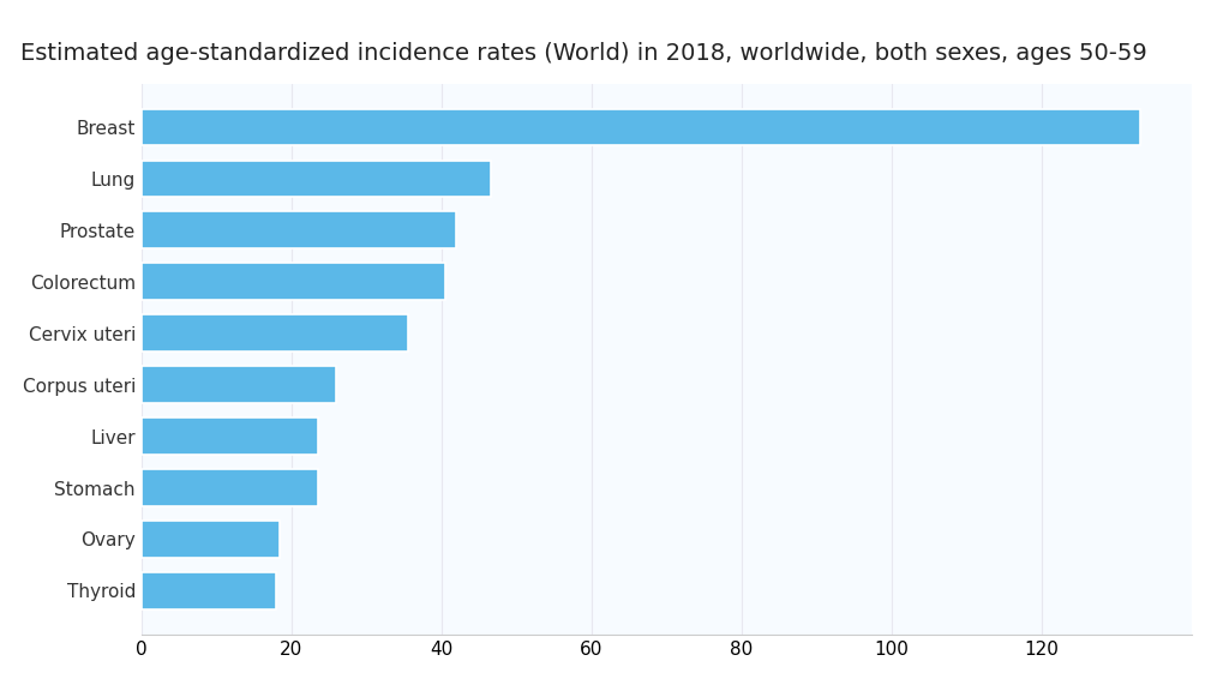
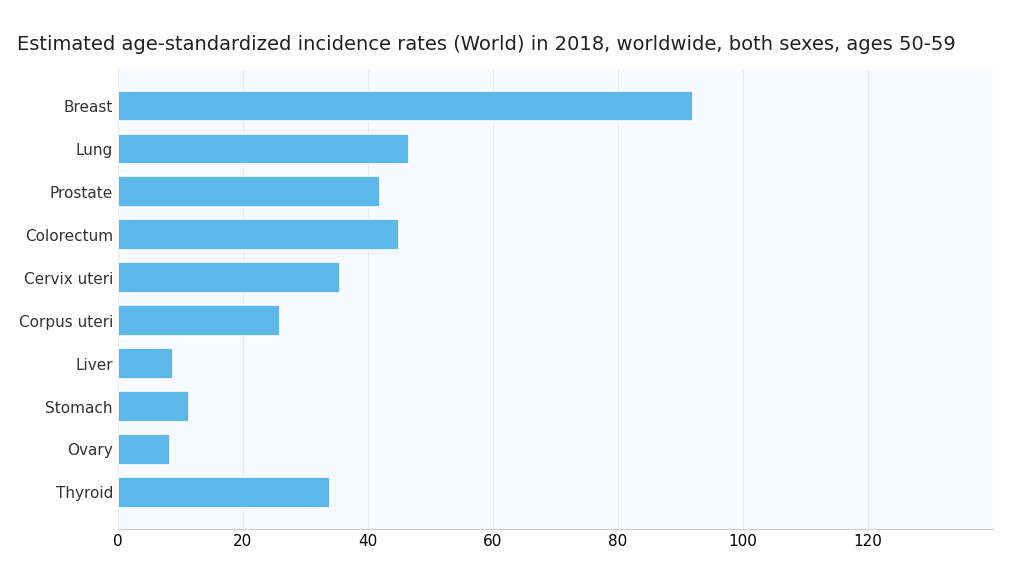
Breast: 133.0 -> 92.0
Colorectum: 40.5 -> 45.0
Liver: 23.5 -> 8.8
Stomach: 23.5 -> 11.4
Ovary: 18.5 -> 8.4
Thyroid: 18.0 -> 34.0
